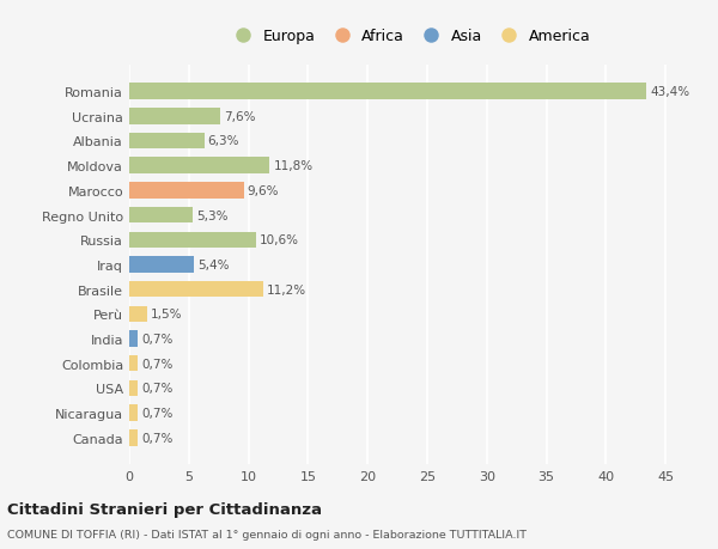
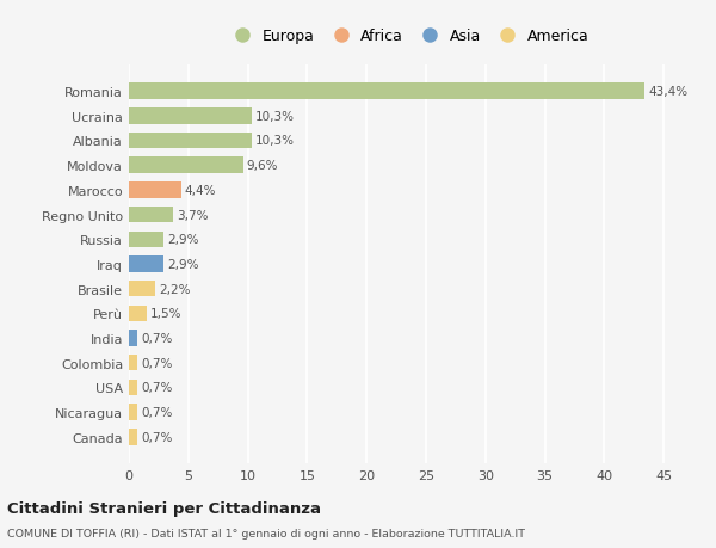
Ucraina: 7,6% -> 10,3%
Albania: 6,3% -> 10,3%
Moldova: 11,8% -> 9,6%
Marocco: 9,6% -> 4,4%
Regno Unito: 5,3% -> 3,7%
Russia: 10,6% -> 2,9%
Iraq: 5,4% -> 2,9%
Brasile: 11,2% -> 2,2%
